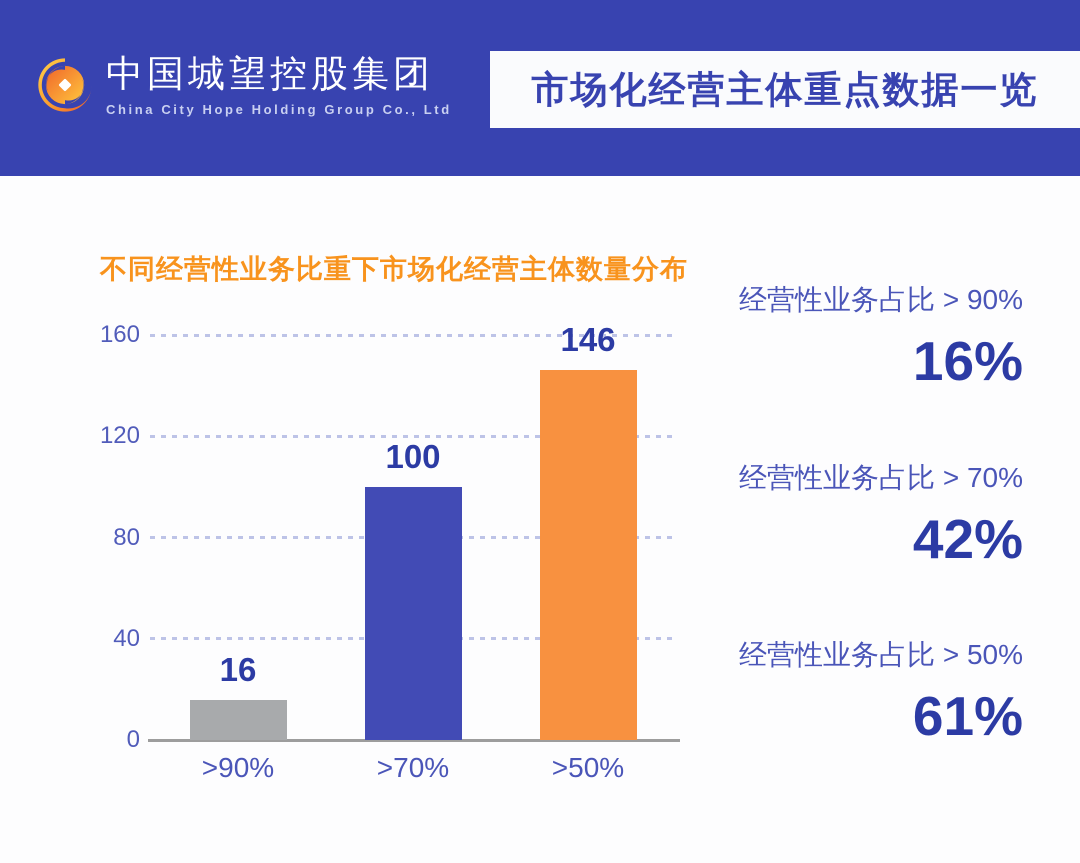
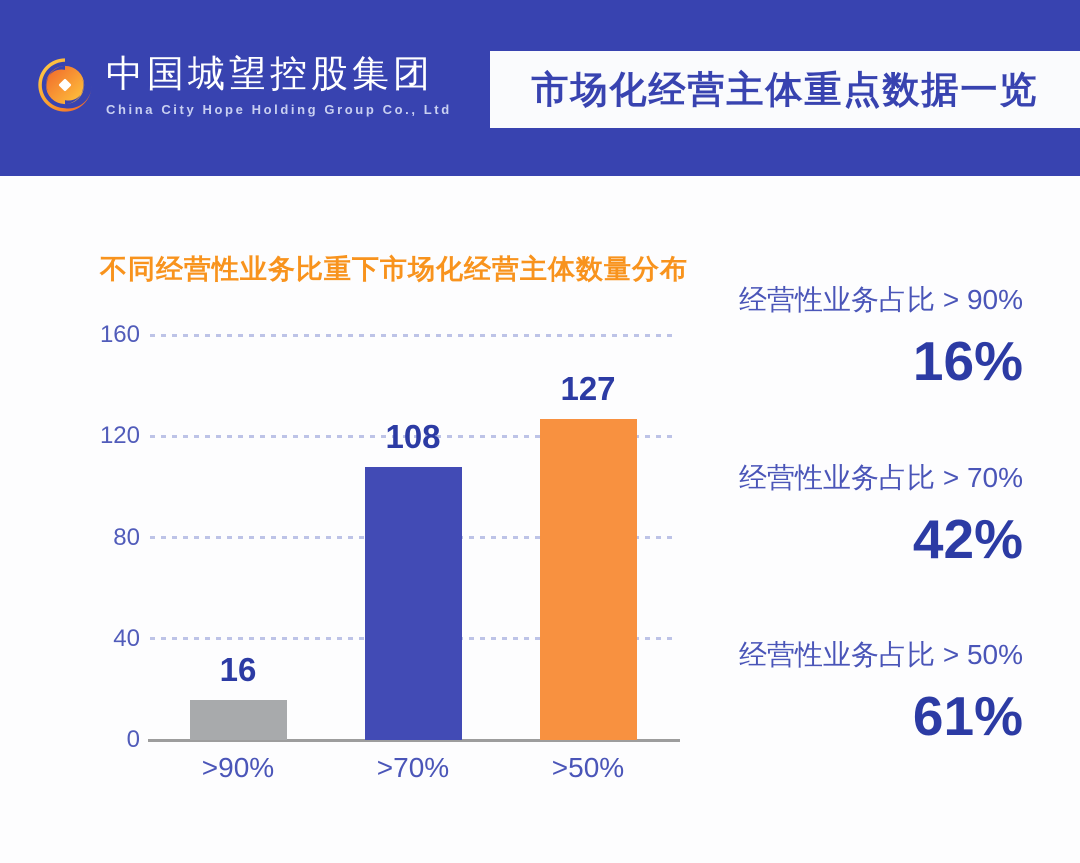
>70%: 100 -> 108
>50%: 146 -> 127
